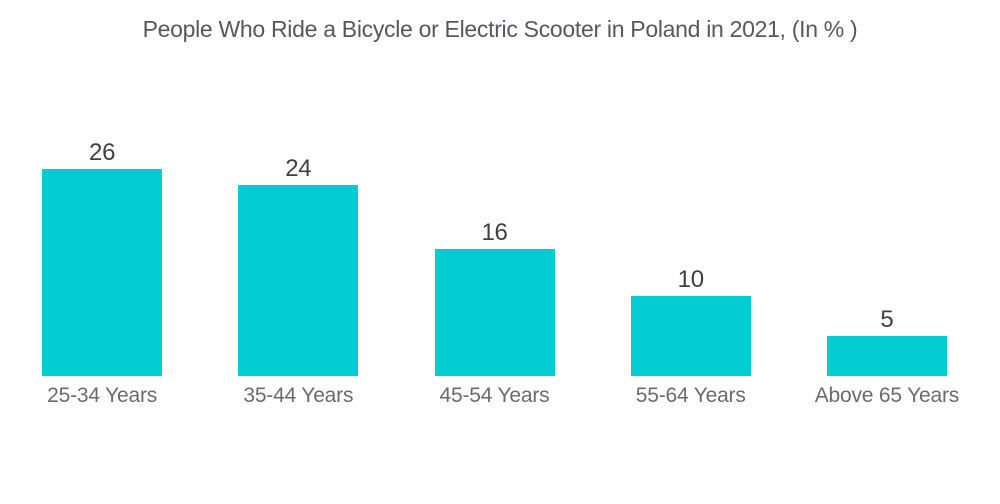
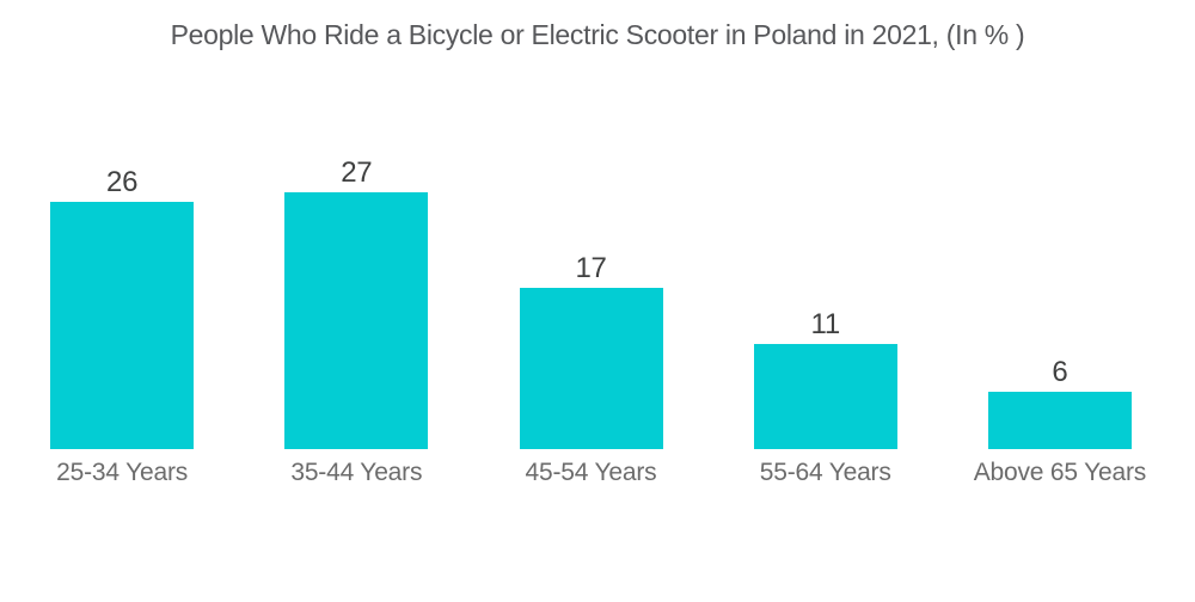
35-44 Years: 24 -> 27
45-54 Years: 16 -> 17
55-64 Years: 10 -> 11
Above 65 Years: 5 -> 6
